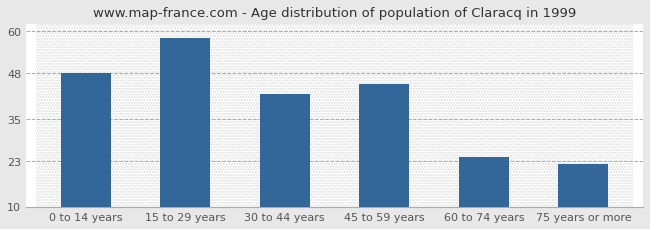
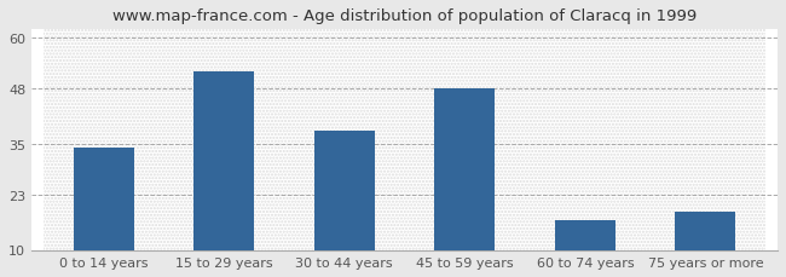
0 to 14 years: 48 -> 34
15 to 29 years: 58 -> 52
30 to 44 years: 42 -> 38
45 to 59 years: 45 -> 48
60 to 74 years: 24 -> 17
75 years or more: 22 -> 19
